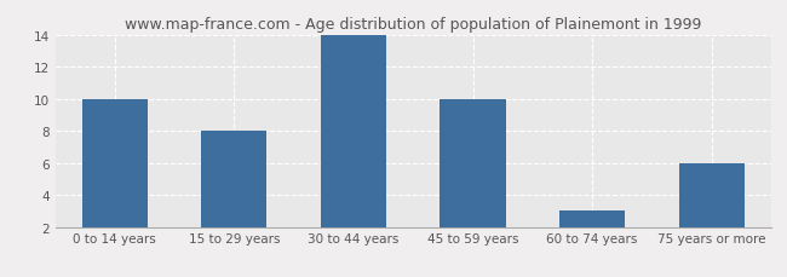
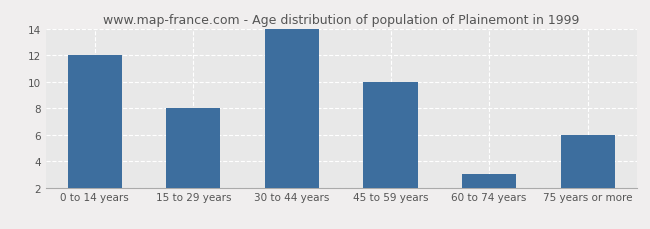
0 to 14 years: 10 -> 12
